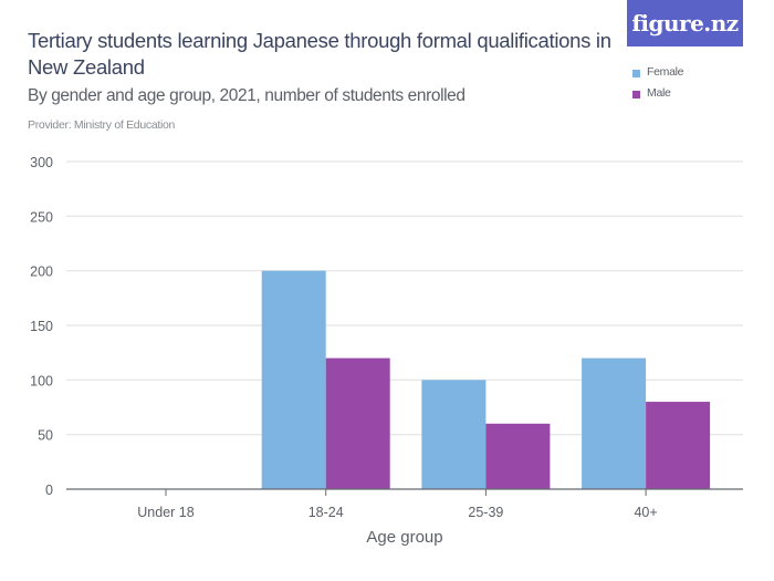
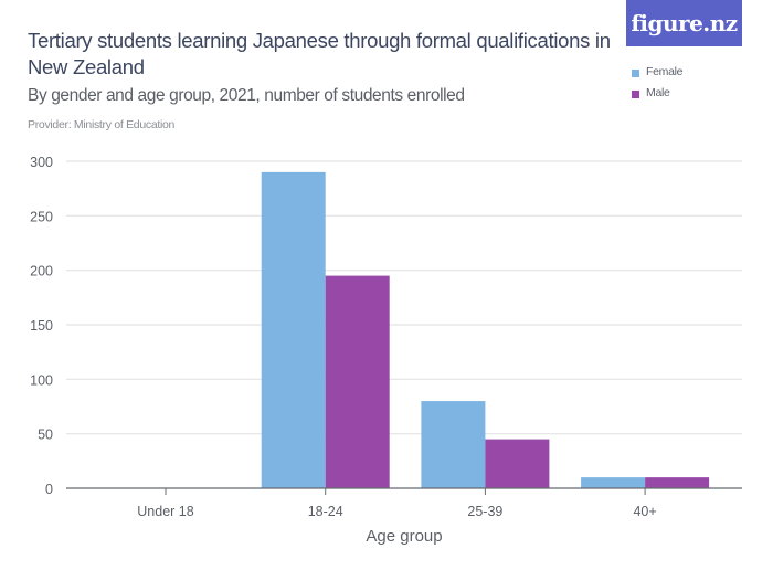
Female/18-24: 200 -> 290
Male/18-24: 120 -> 200
Female/25-39: 100 -> 80
Male/25-39: 60 -> 40
Female/40+: 120 -> 10
Male/40+: 80 -> 10
